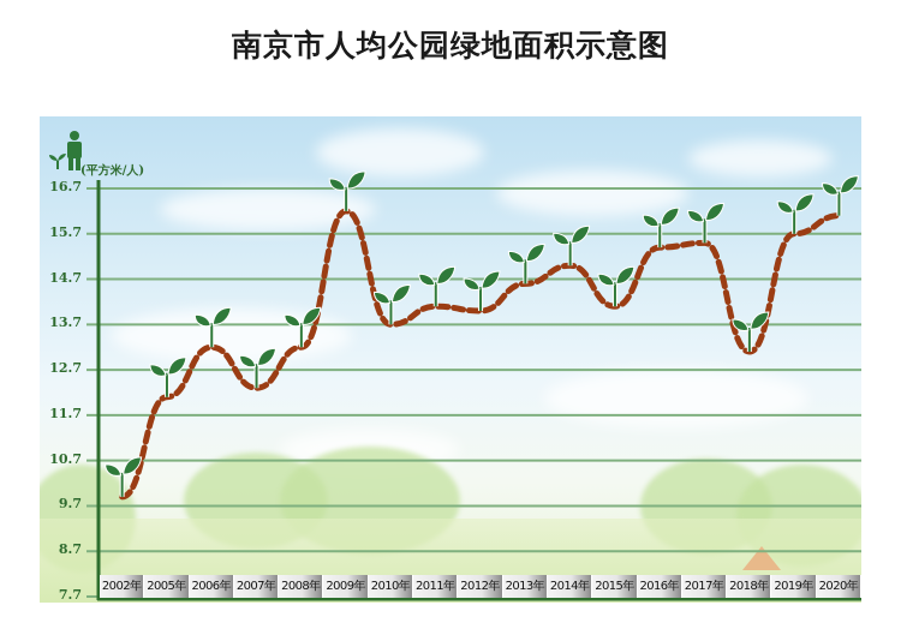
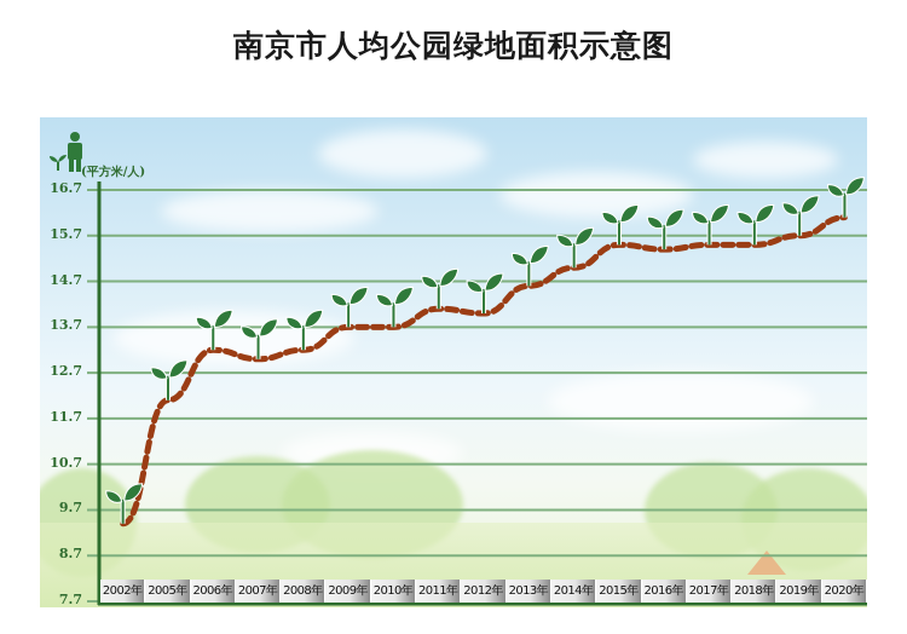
2002年: 9.9 -> 9.4
2007年: 12.3 -> 13.0
2009年: 16.2 -> 13.7
2015年: 14.1 -> 15.5
2018年: 13.1 -> 15.5
